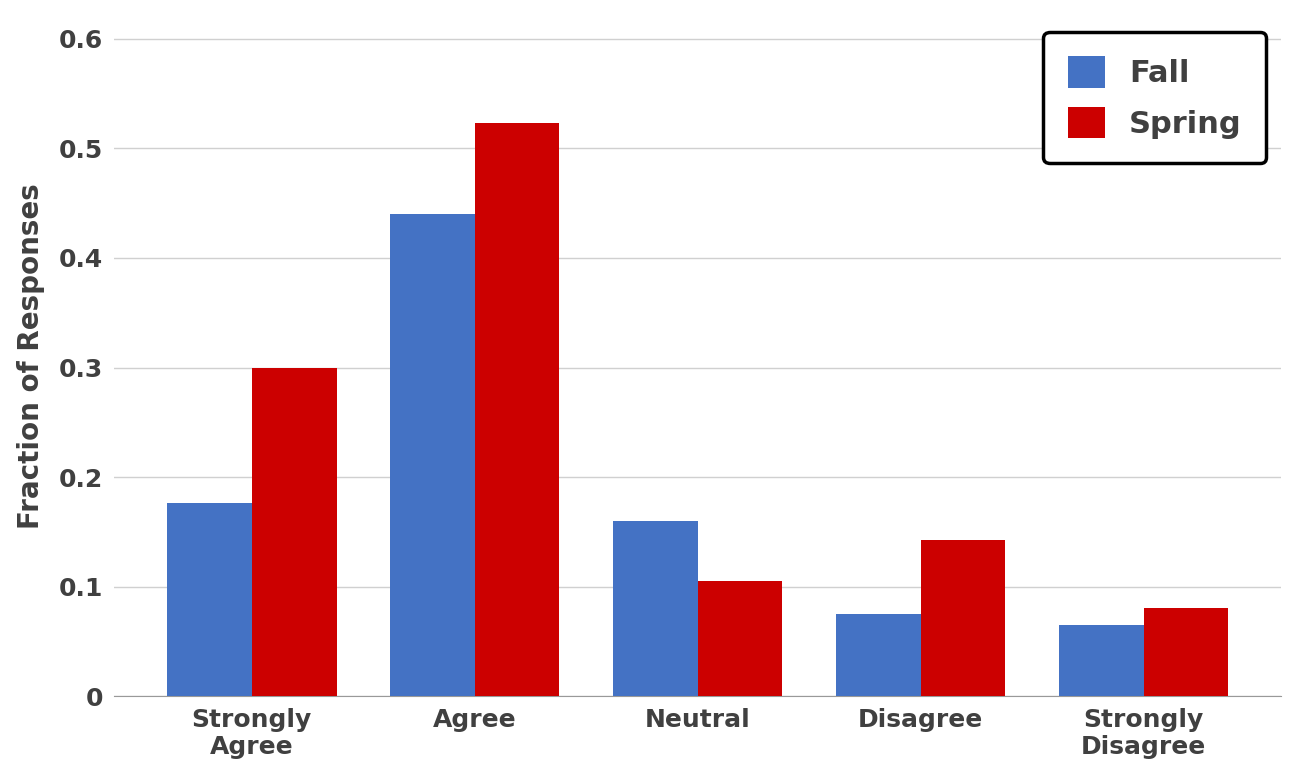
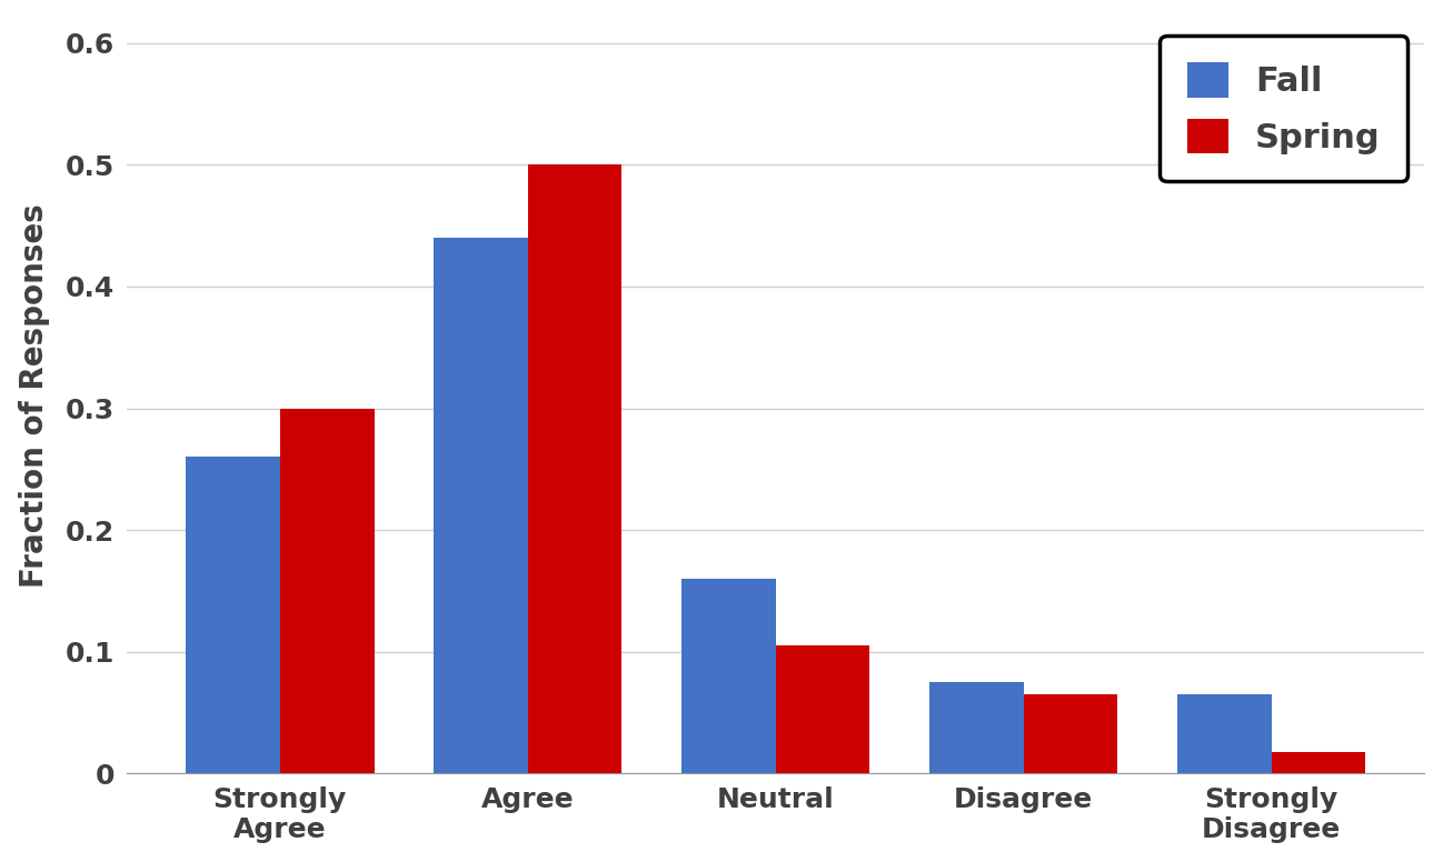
Fall/Strongly Agree: 0.176 -> 0.260
Spring/Agree: 0.523 -> 0.500
Spring/Disagree: 0.143 -> 0.065
Spring/Strongly Disagree: 0.081 -> 0.018
